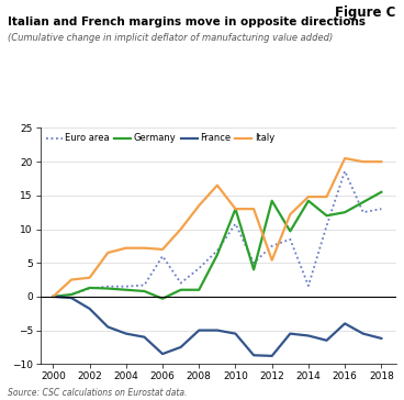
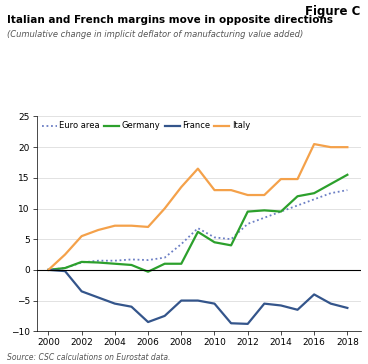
France/2002: -1.8 -> -3.5
Italy/2002: 2.8 -> 5.5
Euro area/2006: 6.0 -> 1.6
Euro area/2010: 10.8 -> 5.3
Germany/2010: 13.0 -> 4.5
Germany/2012: 14.2 -> 9.5
Italy/2012: 5.4 -> 12.2
Euro area/2014: 1.6 -> 9.5
Germany/2014: 14.2 -> 9.5
Euro area/2016: 18.6 -> 11.5
